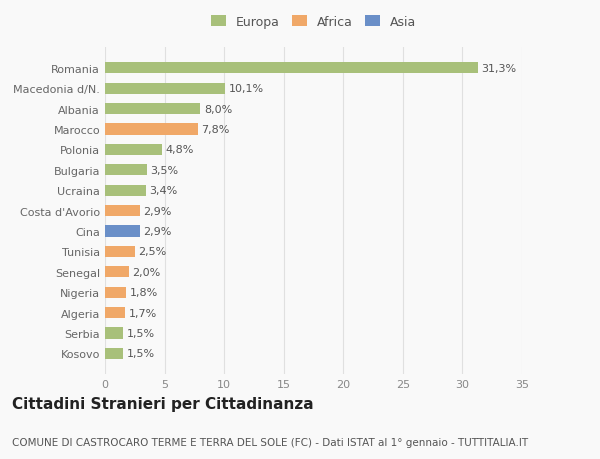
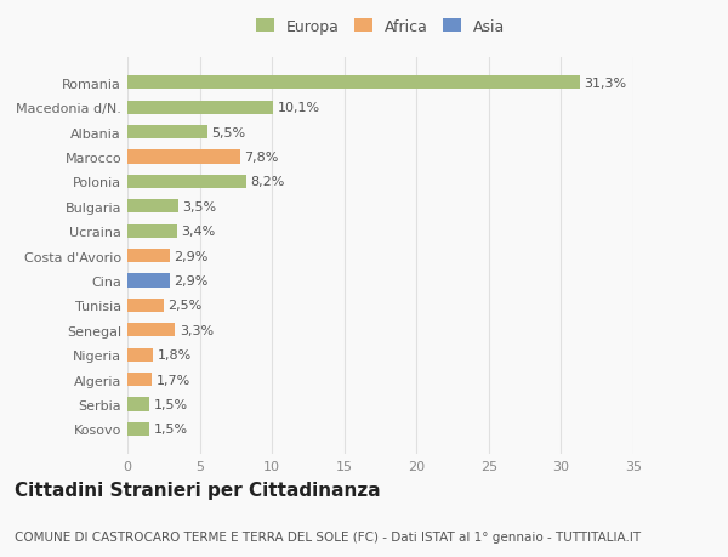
Albania: 8,0% -> 5,5%
Polonia: 4,8% -> 8,2%
Senegal: 2,0% -> 3,3%
